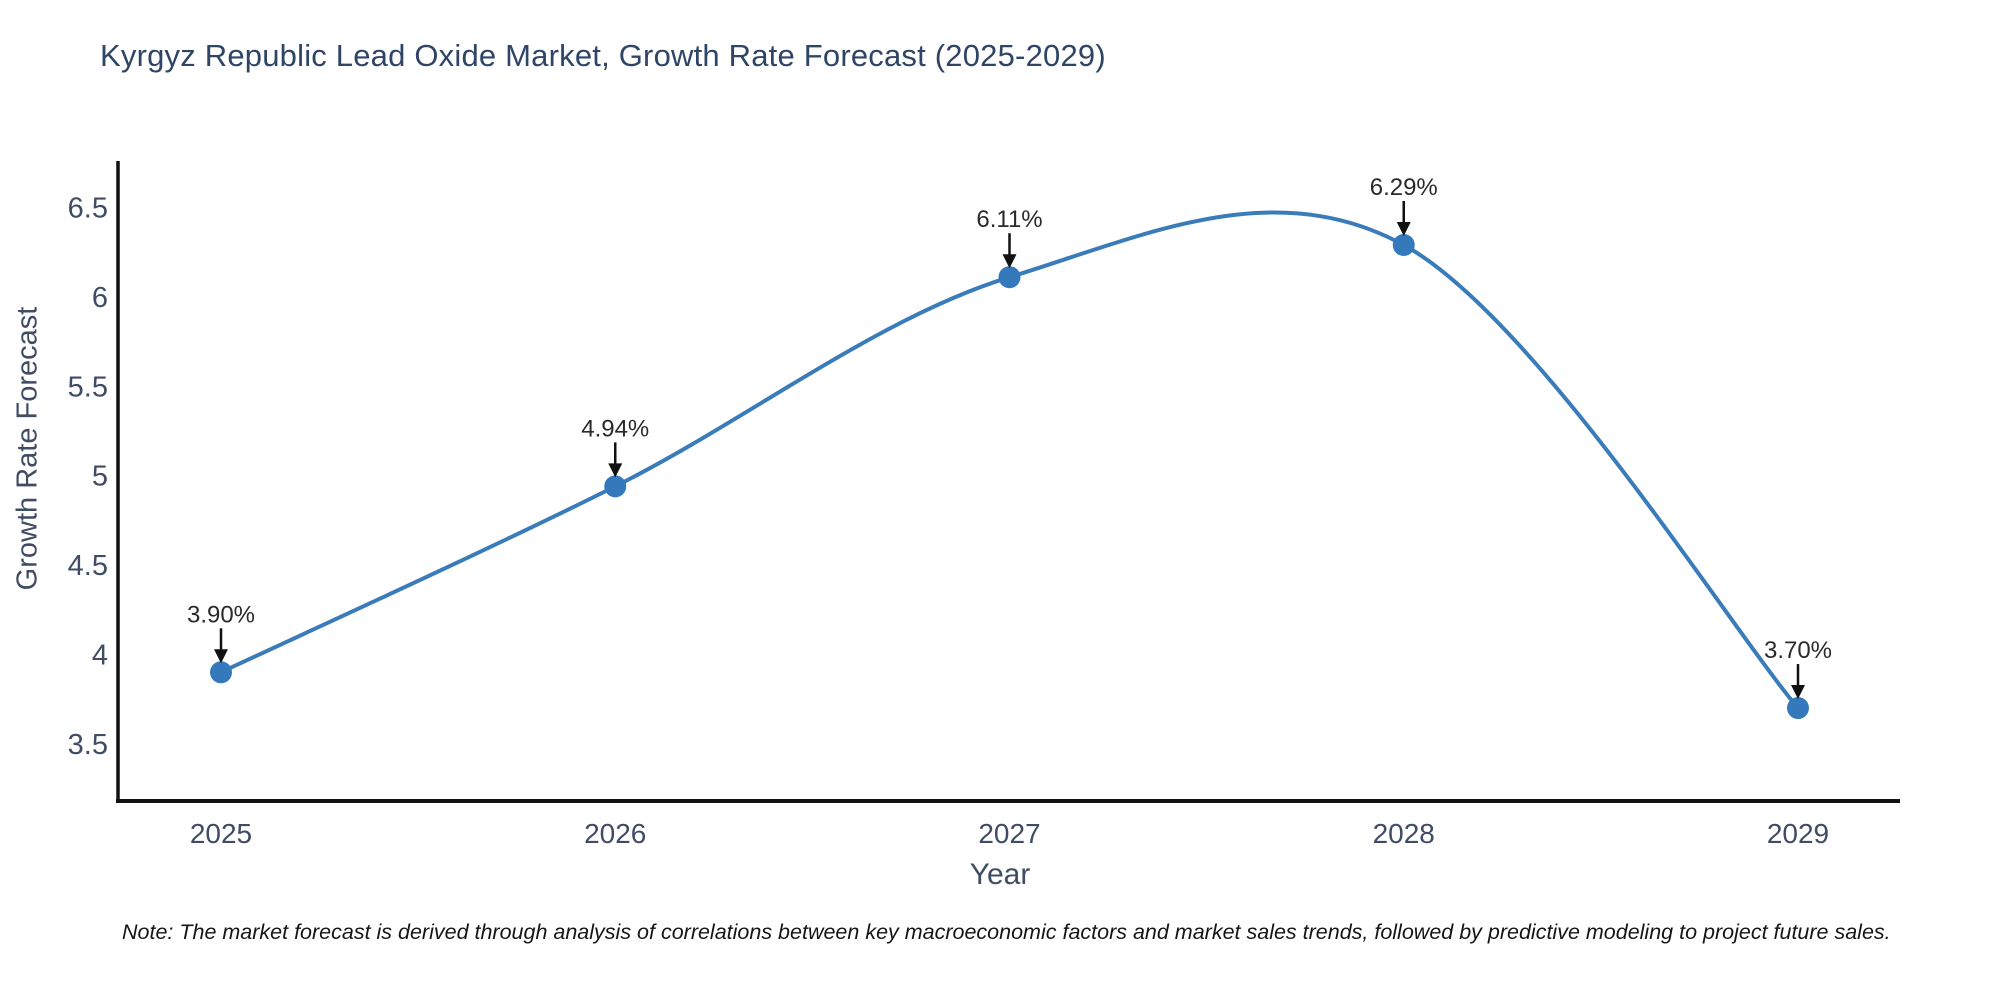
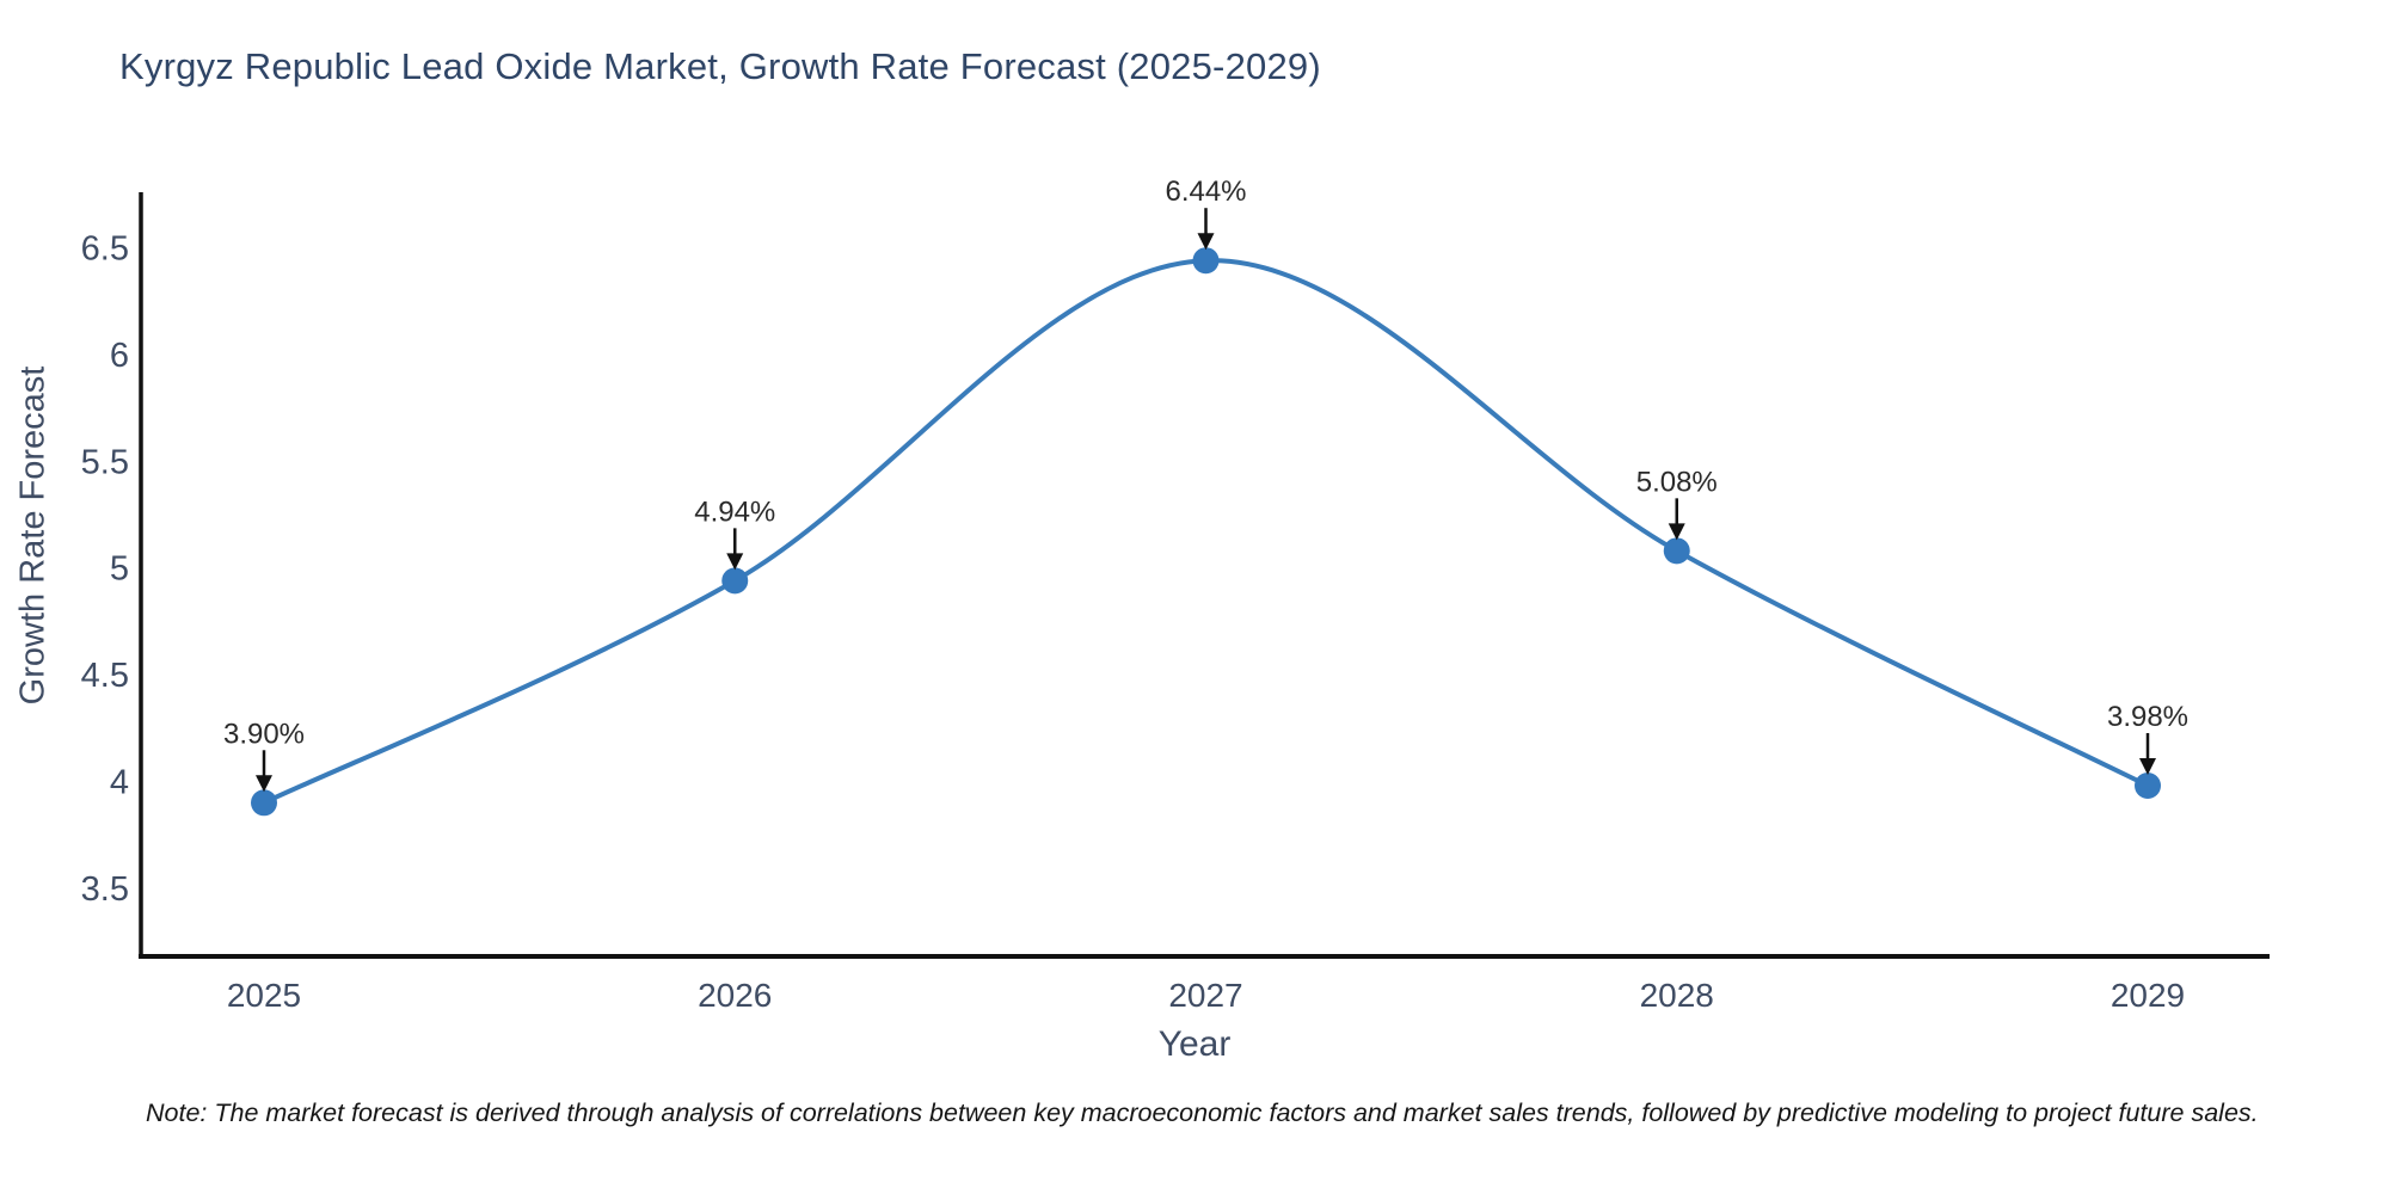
2027: 6.11% -> 6.44%
2028: 6.29% -> 5.08%
2029: 3.70% -> 3.98%
